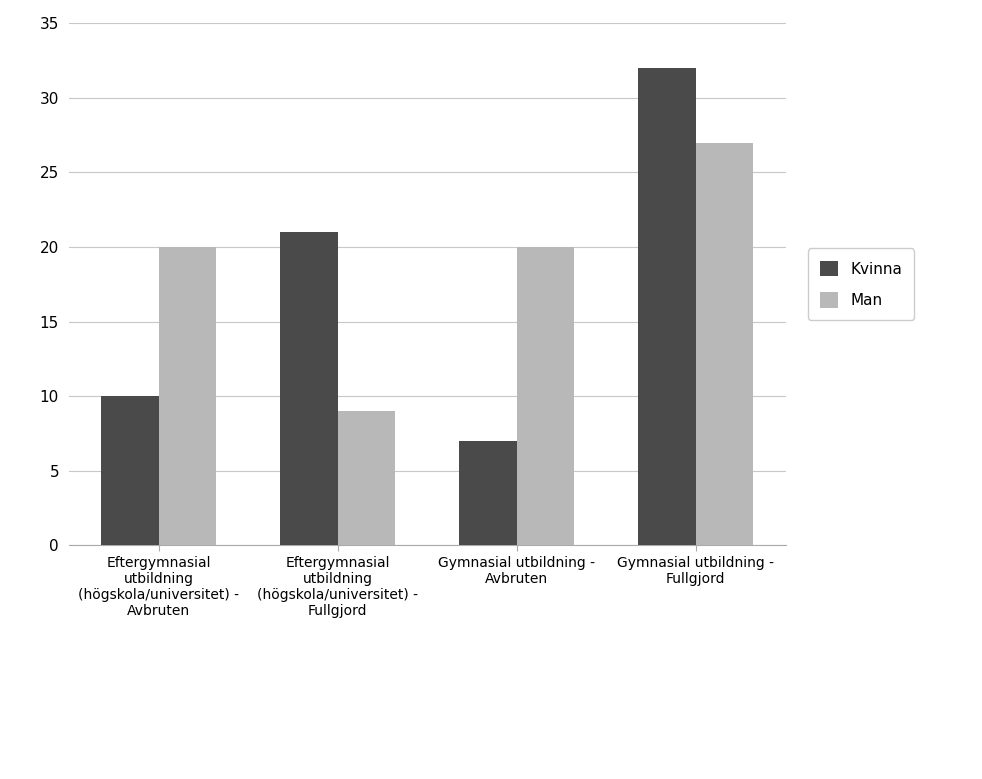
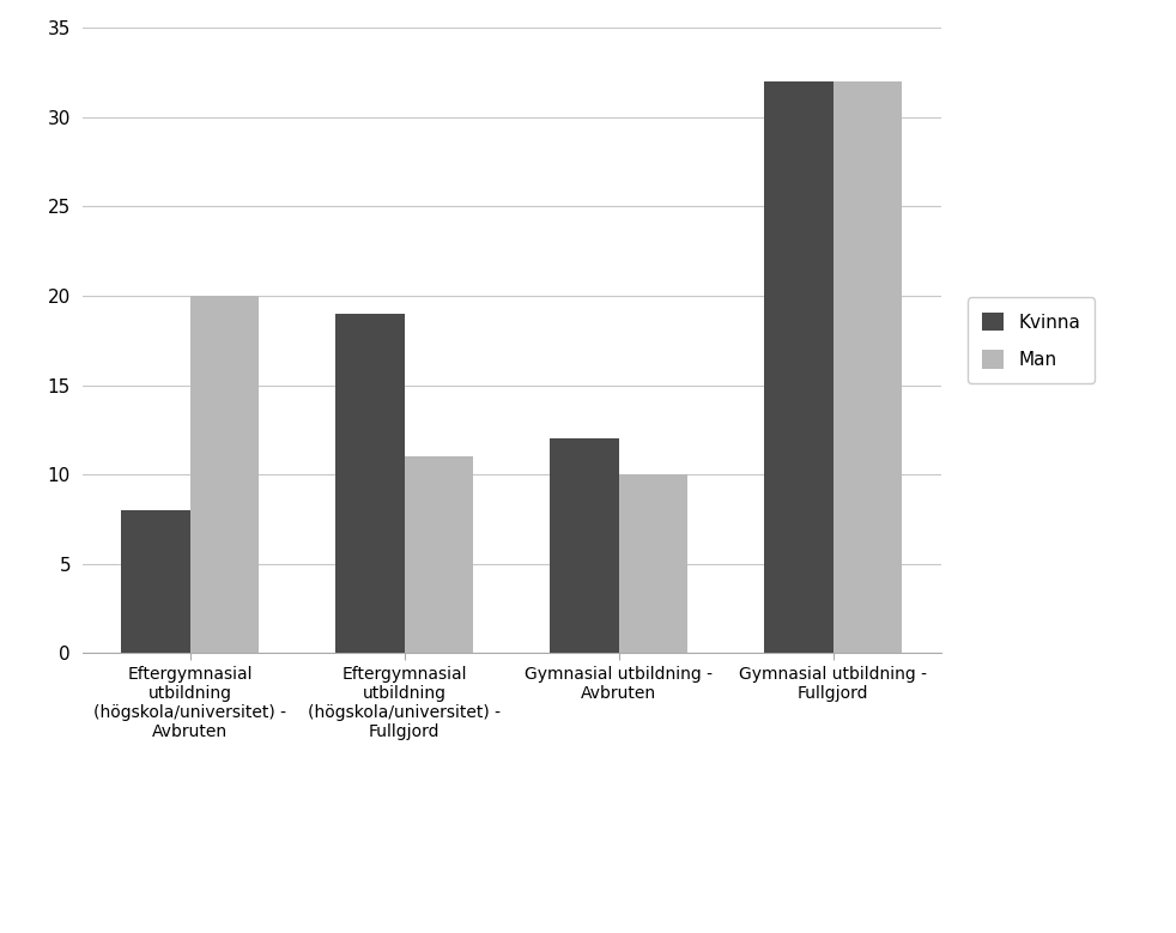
Kvinna/Eftergymnasial utbildning (högskola/universitet) - Avbruten: 10 -> 8
Kvinna/Eftergymnasial utbildning (högskola/universitet) - Fullgjord: 21 -> 19
Man/Eftergymnasial utbildning (högskola/universitet) - Fullgjord: 9 -> 11
Kvinna/Gymnasial utbildning - Avbruten: 7 -> 12
Man/Gymnasial utbildning - Avbruten: 20 -> 10
Man/Gymnasial utbildning - Fullgjord: 27 -> 32
